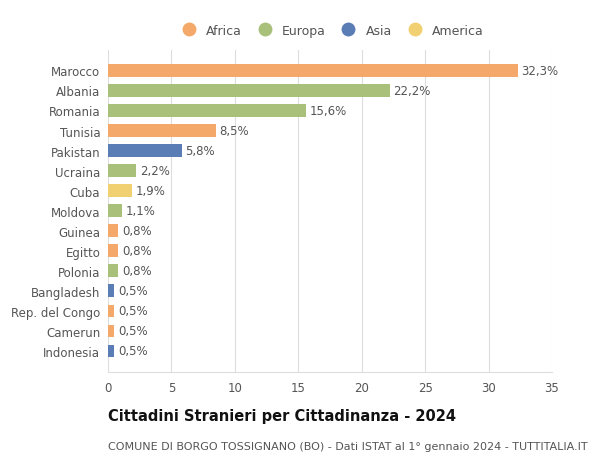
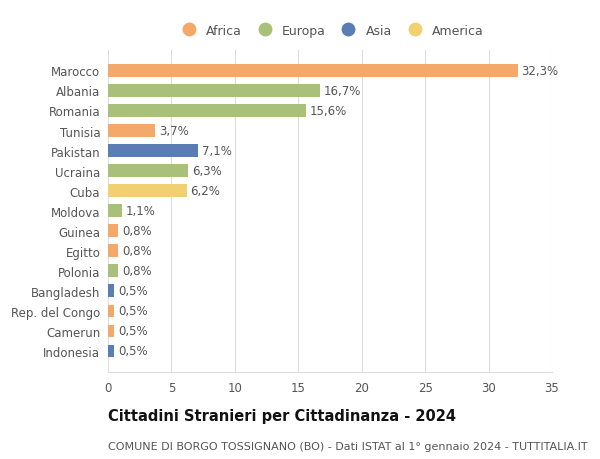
Albania: 22,2% -> 16,7%
Tunisia: 8,5% -> 3,7%
Pakistan: 5,8% -> 7,1%
Ucraina: 2,2% -> 6,3%
Cuba: 1,9% -> 6,2%
